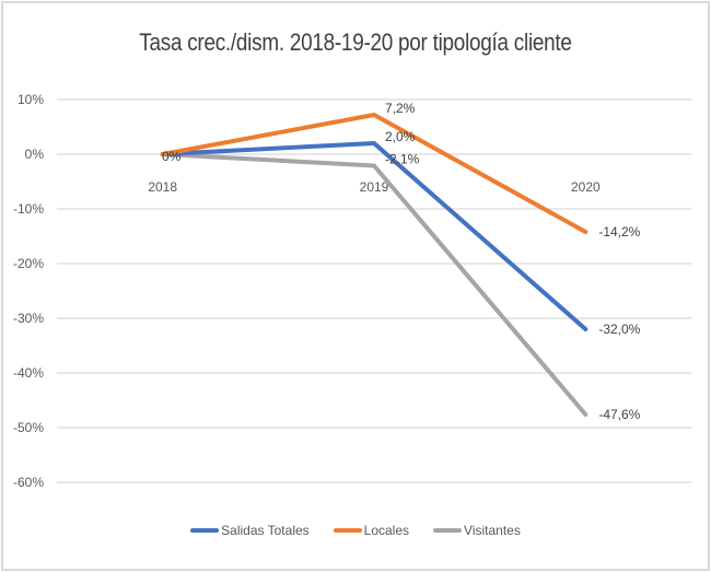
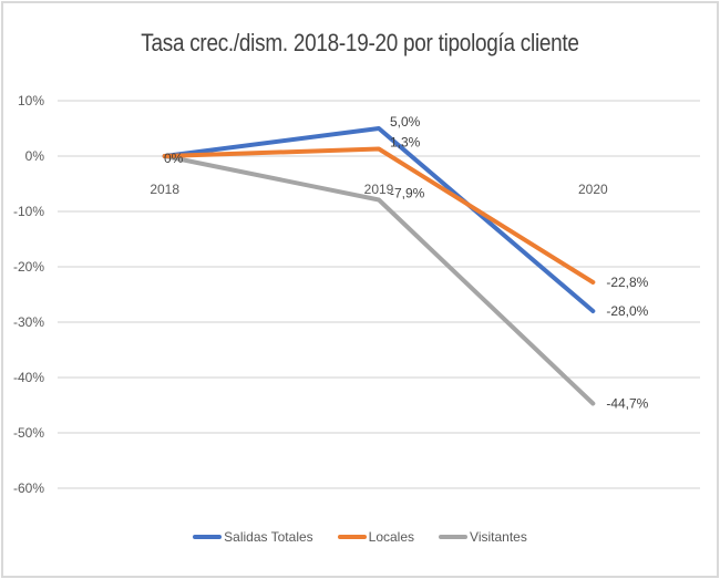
Salidas Totales/2019: 2,0% -> 5,0%
Locales/2019: 7,2% -> 1,3%
Visitantes/2019: -2,1% -> -7,9%
Salidas Totales/2020: -32,0% -> -28,0%
Locales/2020: -14,2% -> -22,8%
Visitantes/2020: -47,6% -> -44,7%
